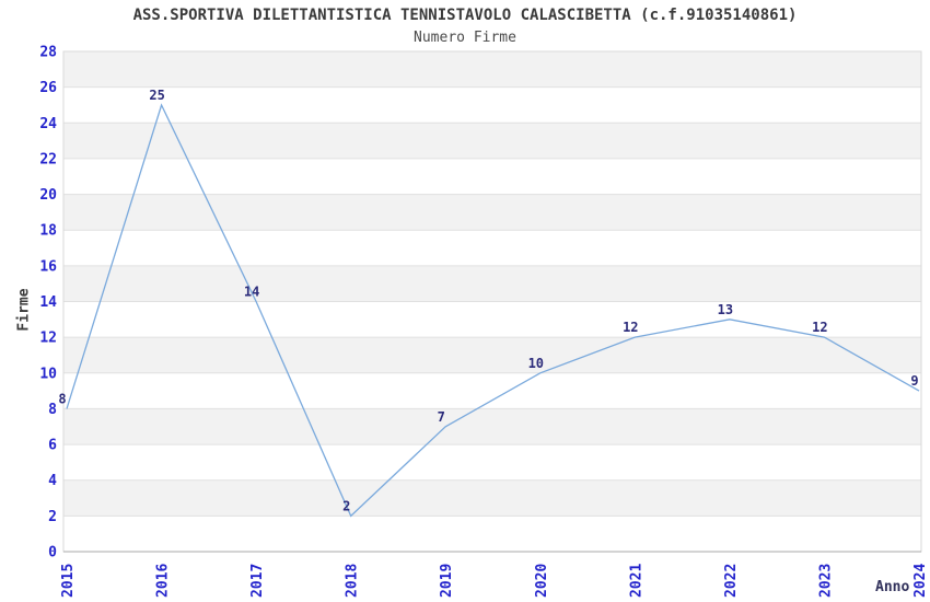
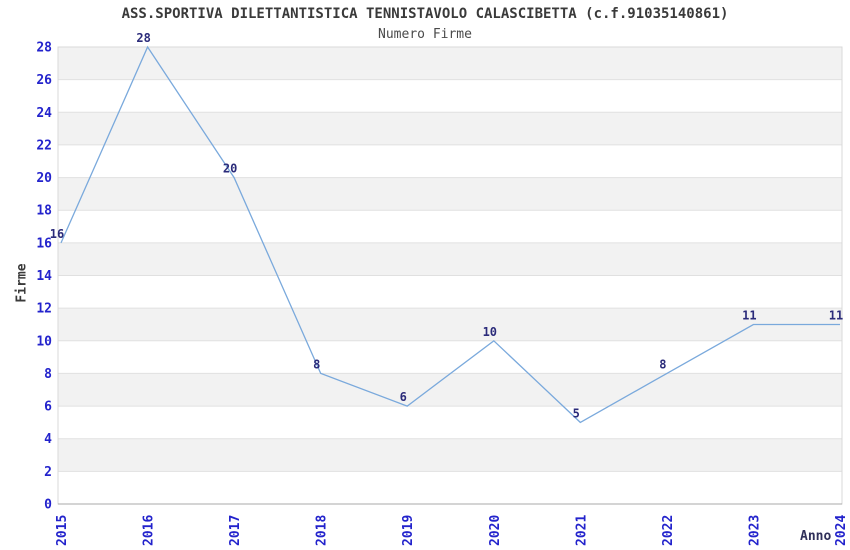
2015: 8 -> 16
2016: 25 -> 28
2017: 14 -> 20
2018: 2 -> 8
2019: 7 -> 6
2021: 12 -> 5
2022: 13 -> 8
2023: 12 -> 11
2024: 9 -> 11
